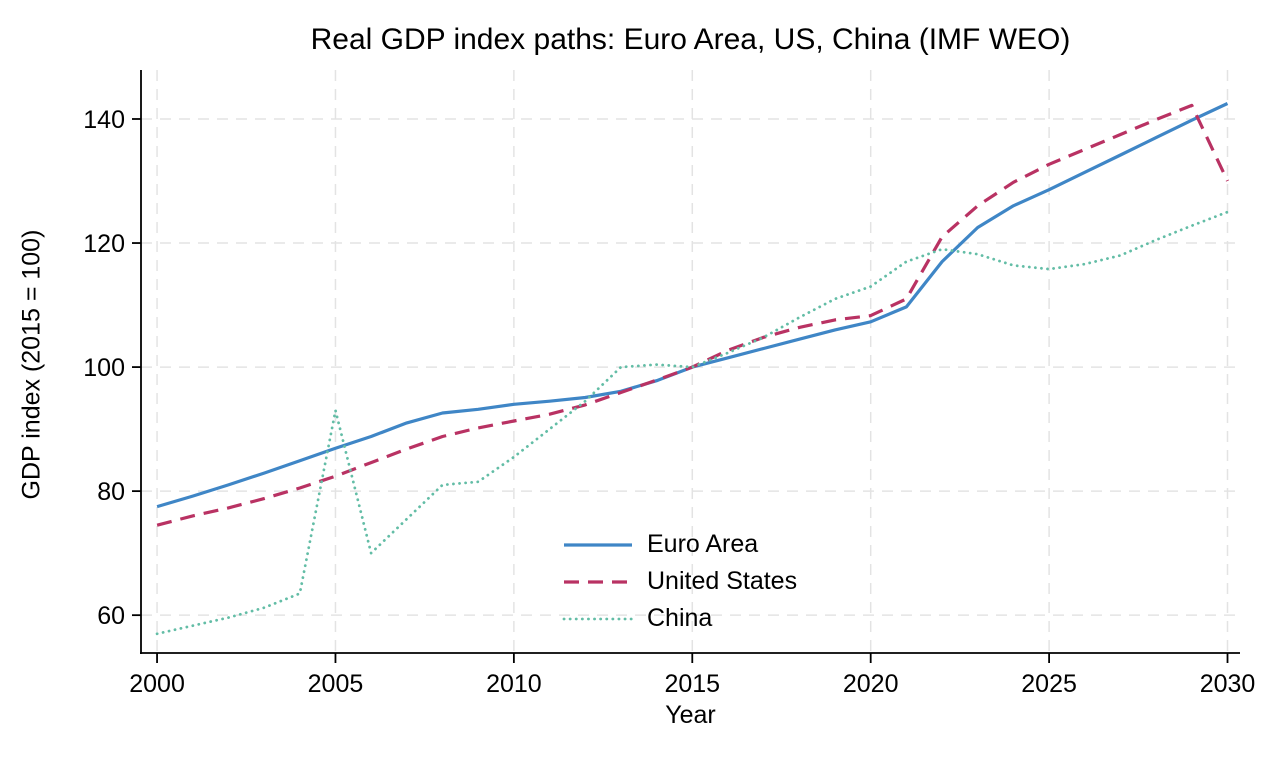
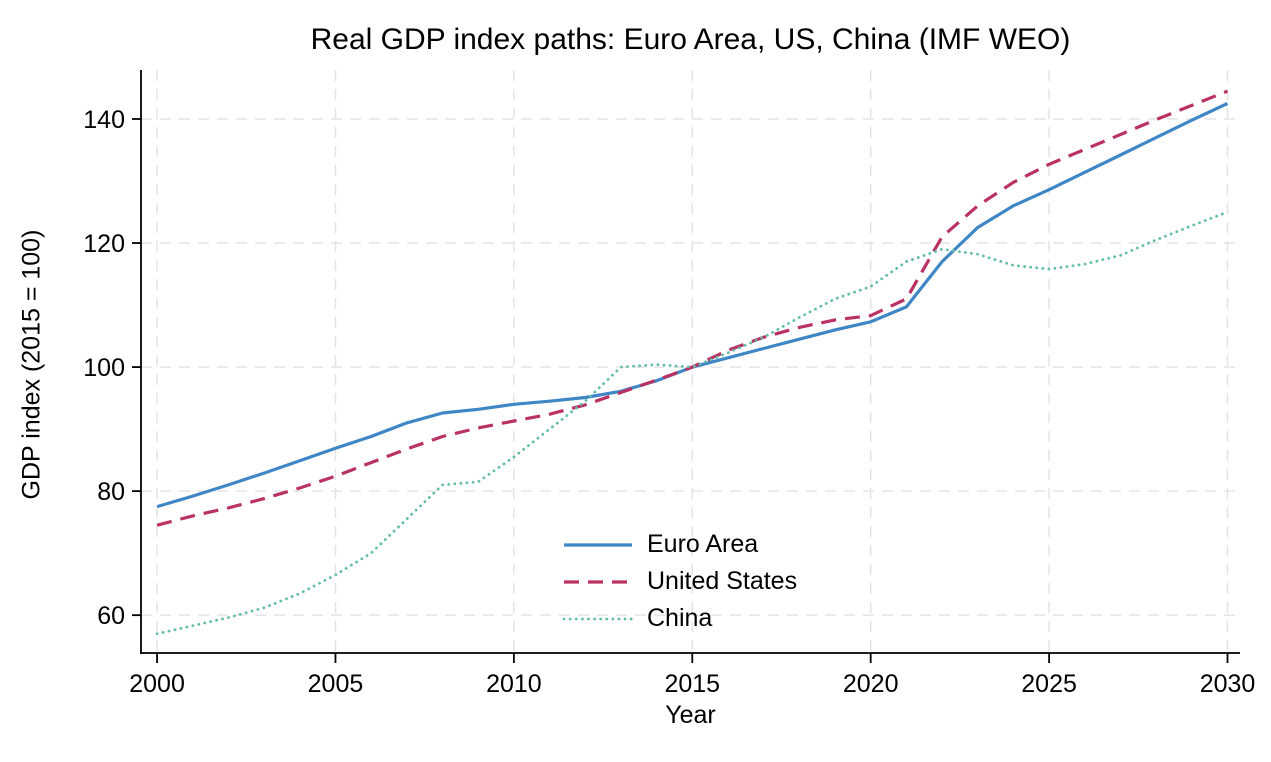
China/2005: 93 -> 66
United States/2030: 130 -> 144
